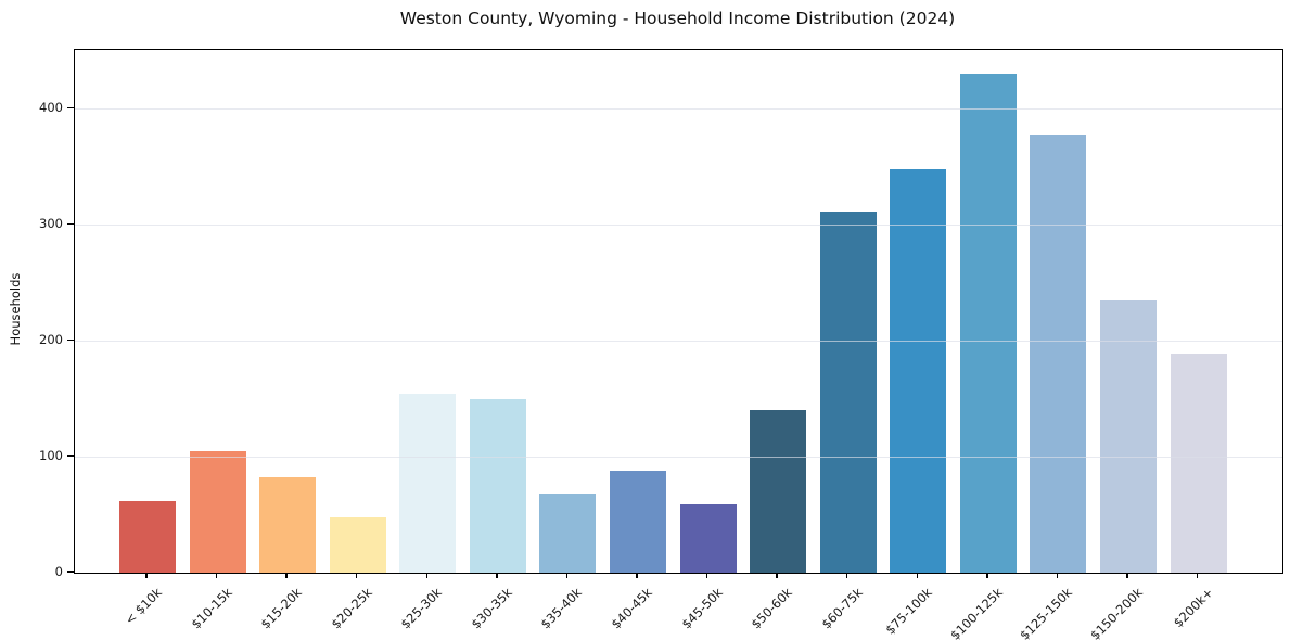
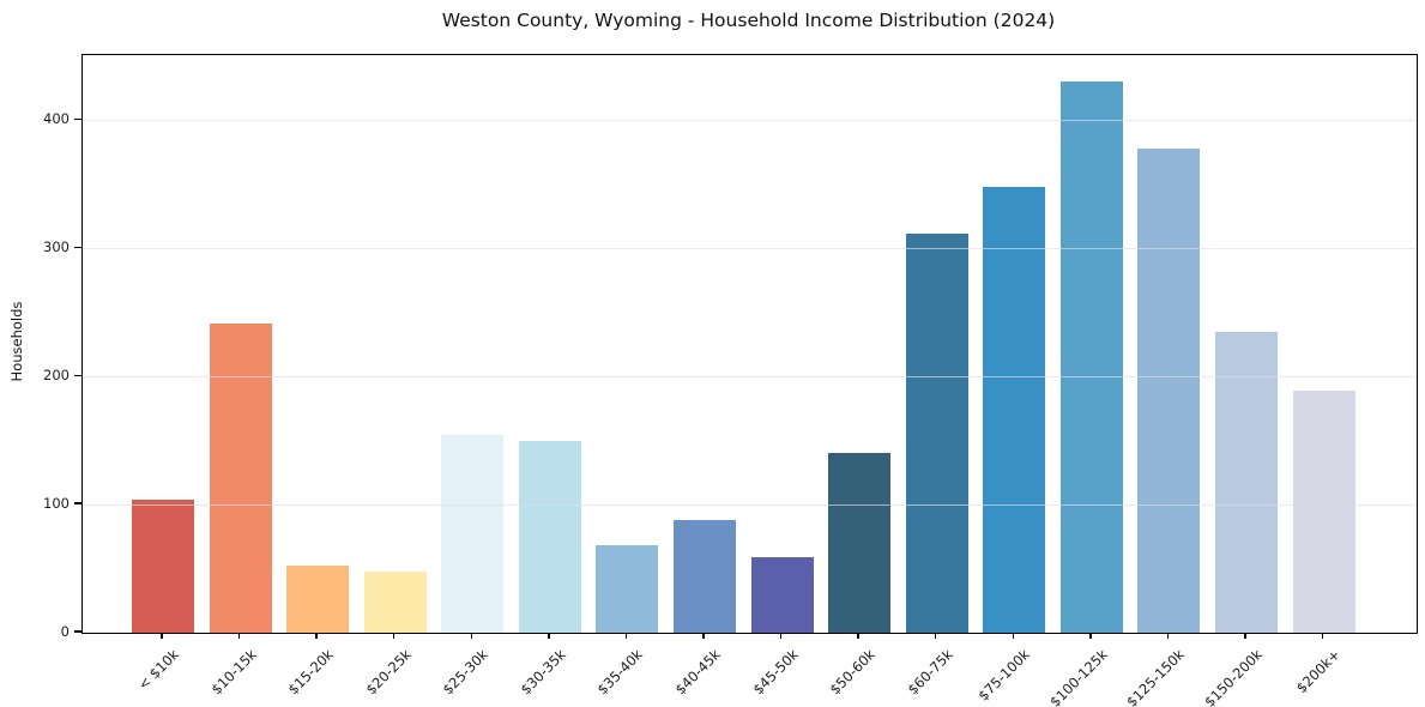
< $10k: 62 -> 104
$10-15k: 105 -> 241
$15-20k: 82 -> 52
